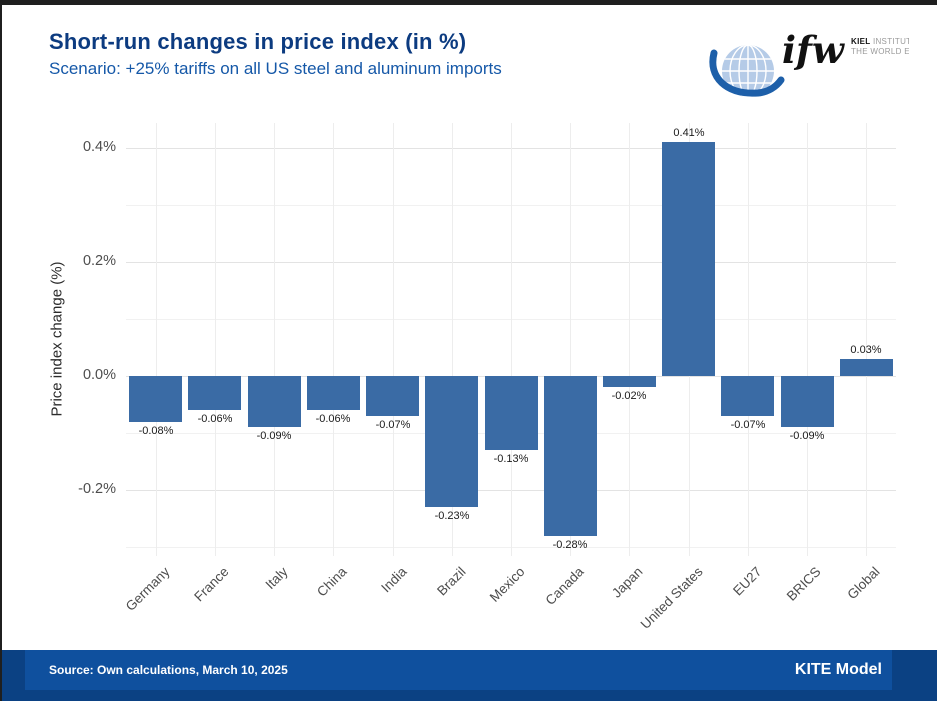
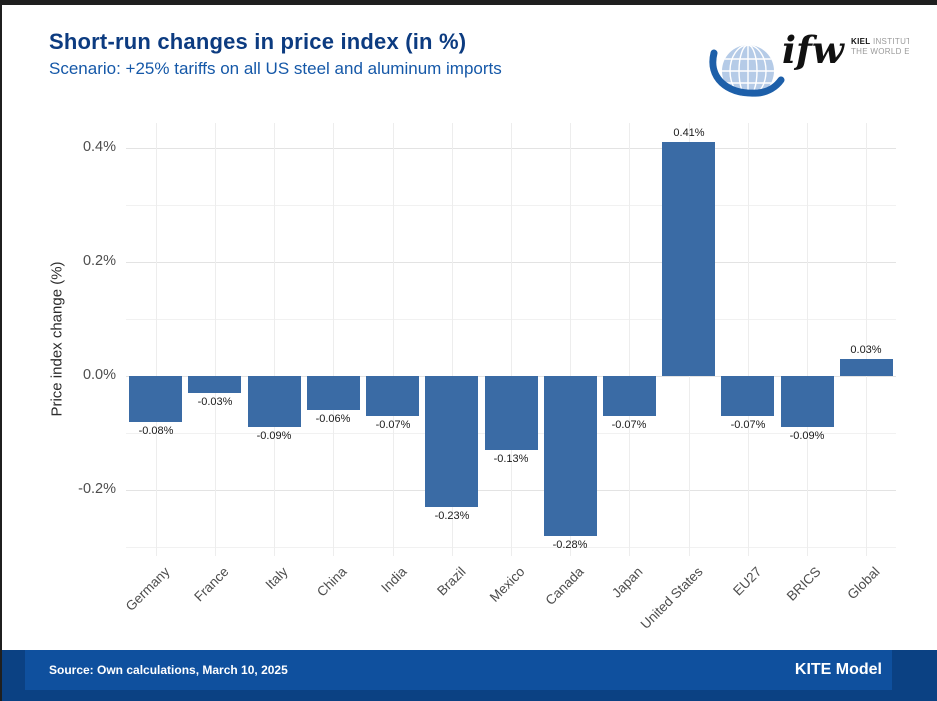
France: -0.06% -> -0.03%
Japan: -0.02% -> -0.07%
